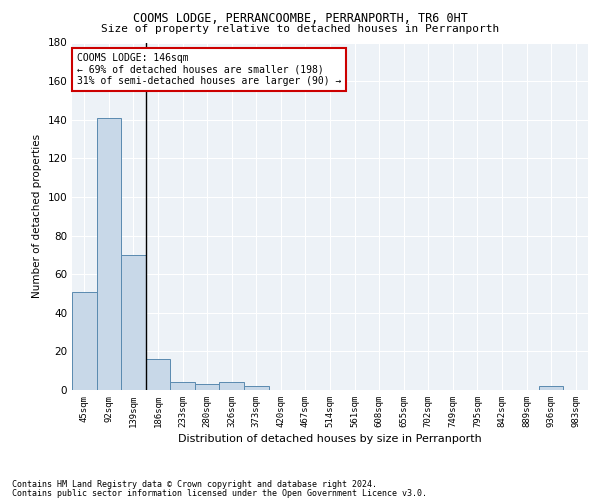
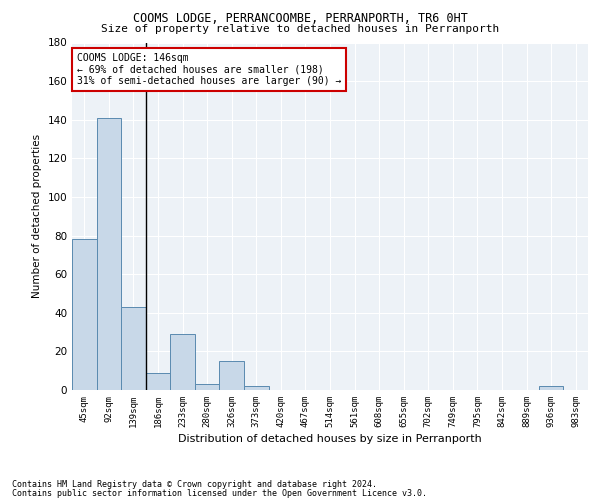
45sqm: 51 -> 78
139sqm: 70 -> 43
186sqm: 16 -> 9
233sqm: 4 -> 29
326sqm: 4 -> 15
